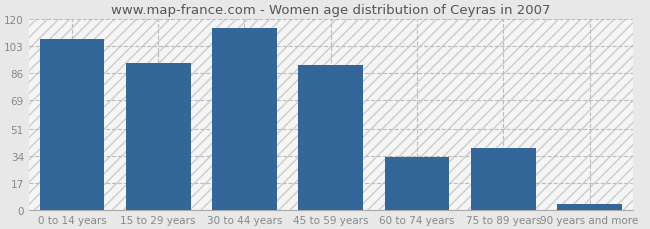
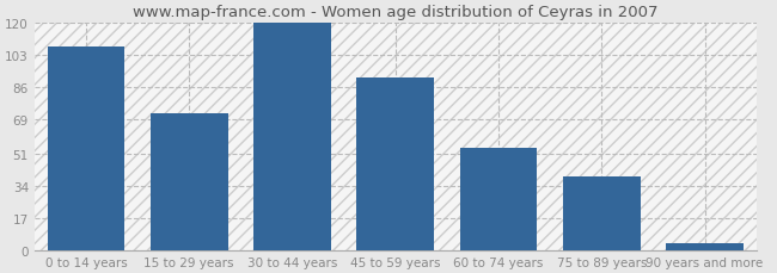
15 to 29 years: 92 -> 72
30 to 44 years: 114 -> 120
60 to 74 years: 33 -> 54
